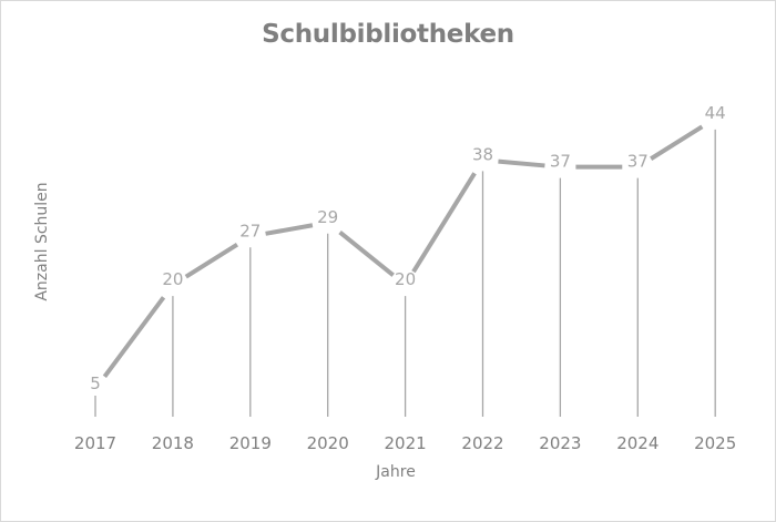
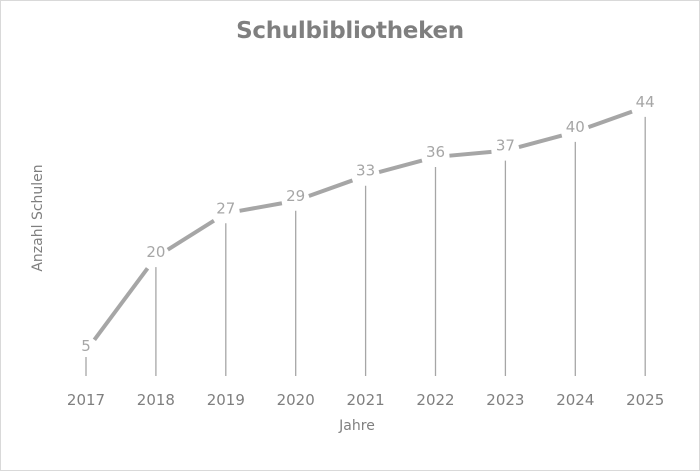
2021: 20 -> 33
2022: 38 -> 36
2024: 37 -> 40
